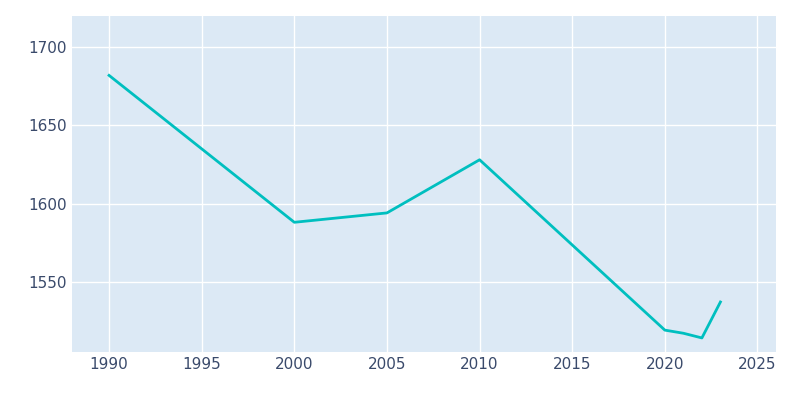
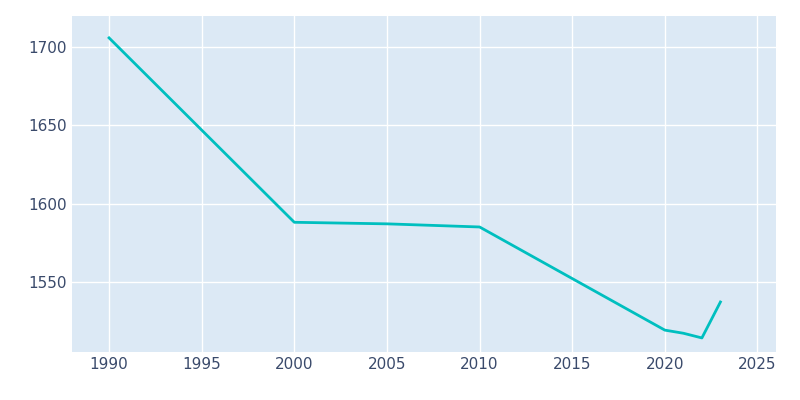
1990: 1682 -> 1706
2005: 1594 -> 1587
2010: 1628 -> 1585
